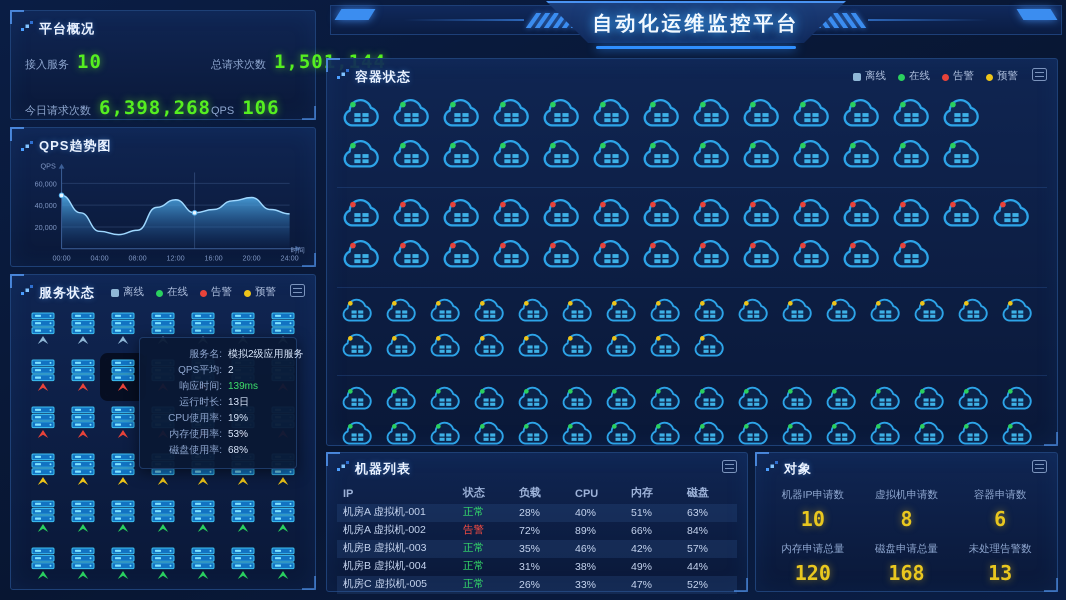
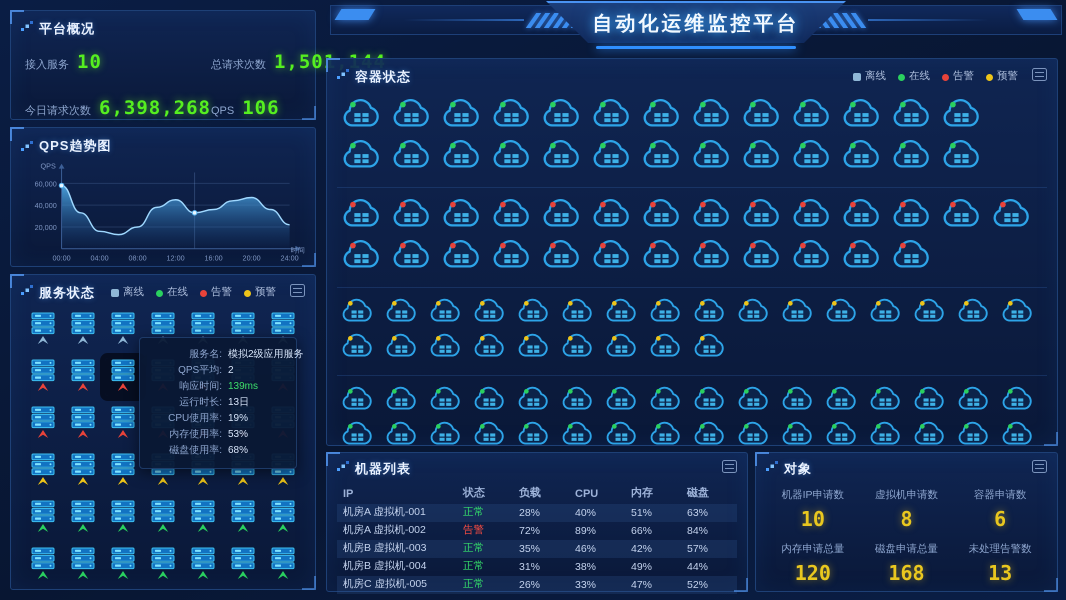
00:00: 49000 -> 58000
08:00: 17000 -> 20000
24:00: 32000 -> 22000
